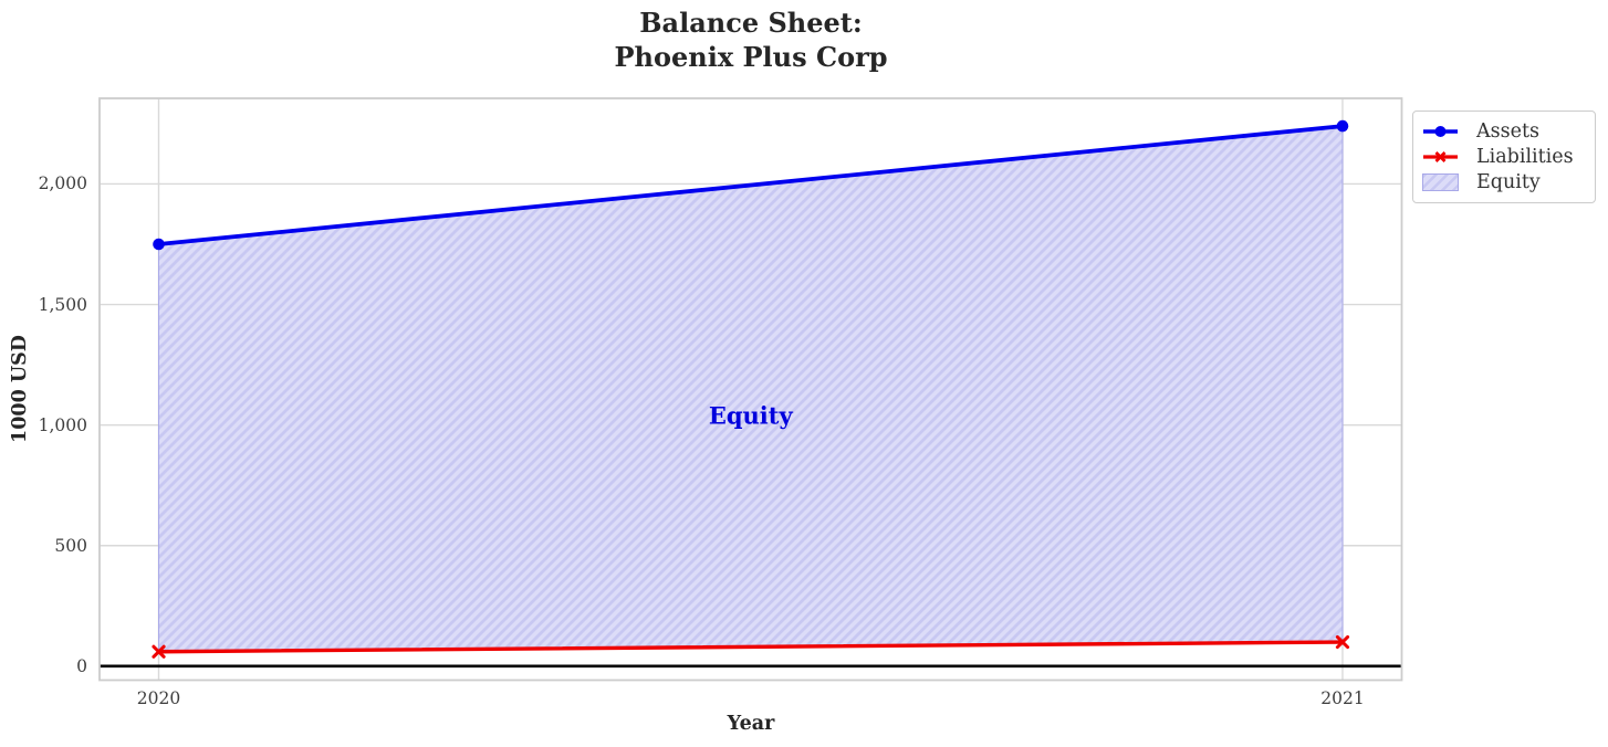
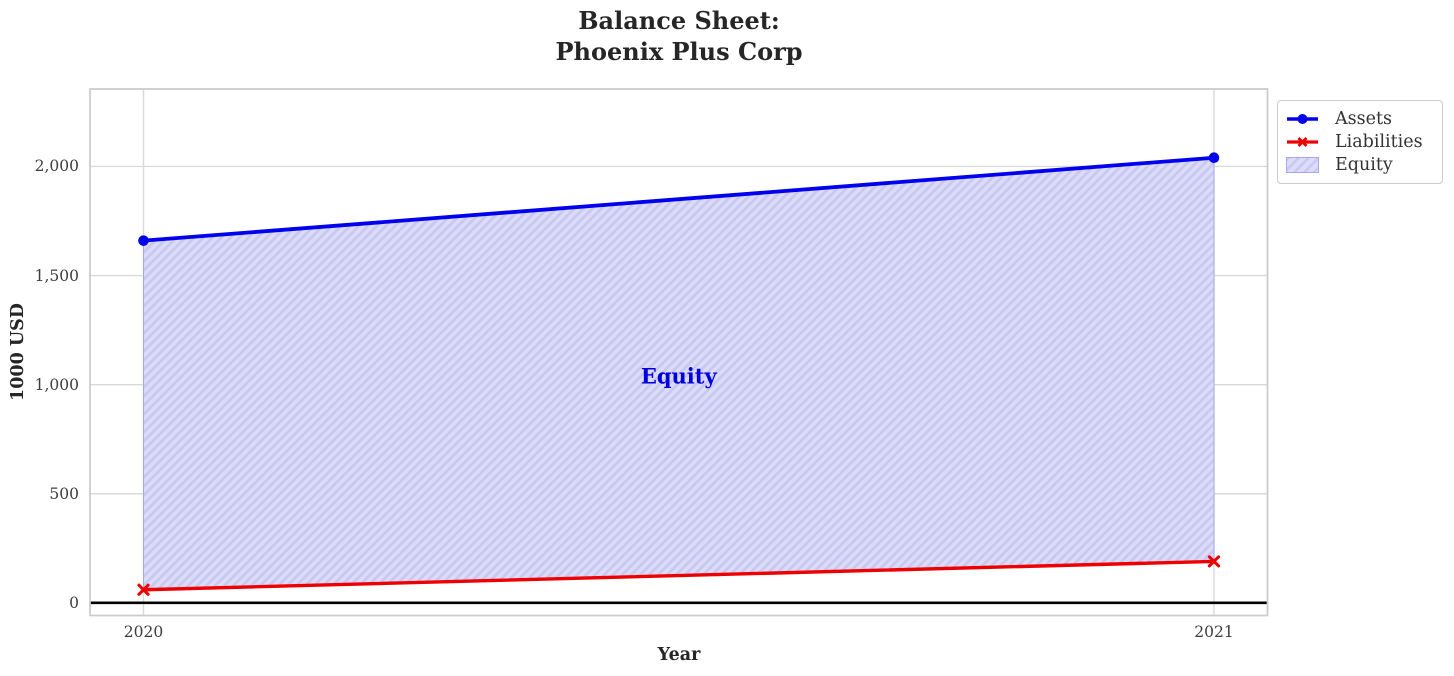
Assets/2020: 1750 -> 1660
Assets/2021: 2240 -> 2040
Liabilities/2021: 100 -> 190
